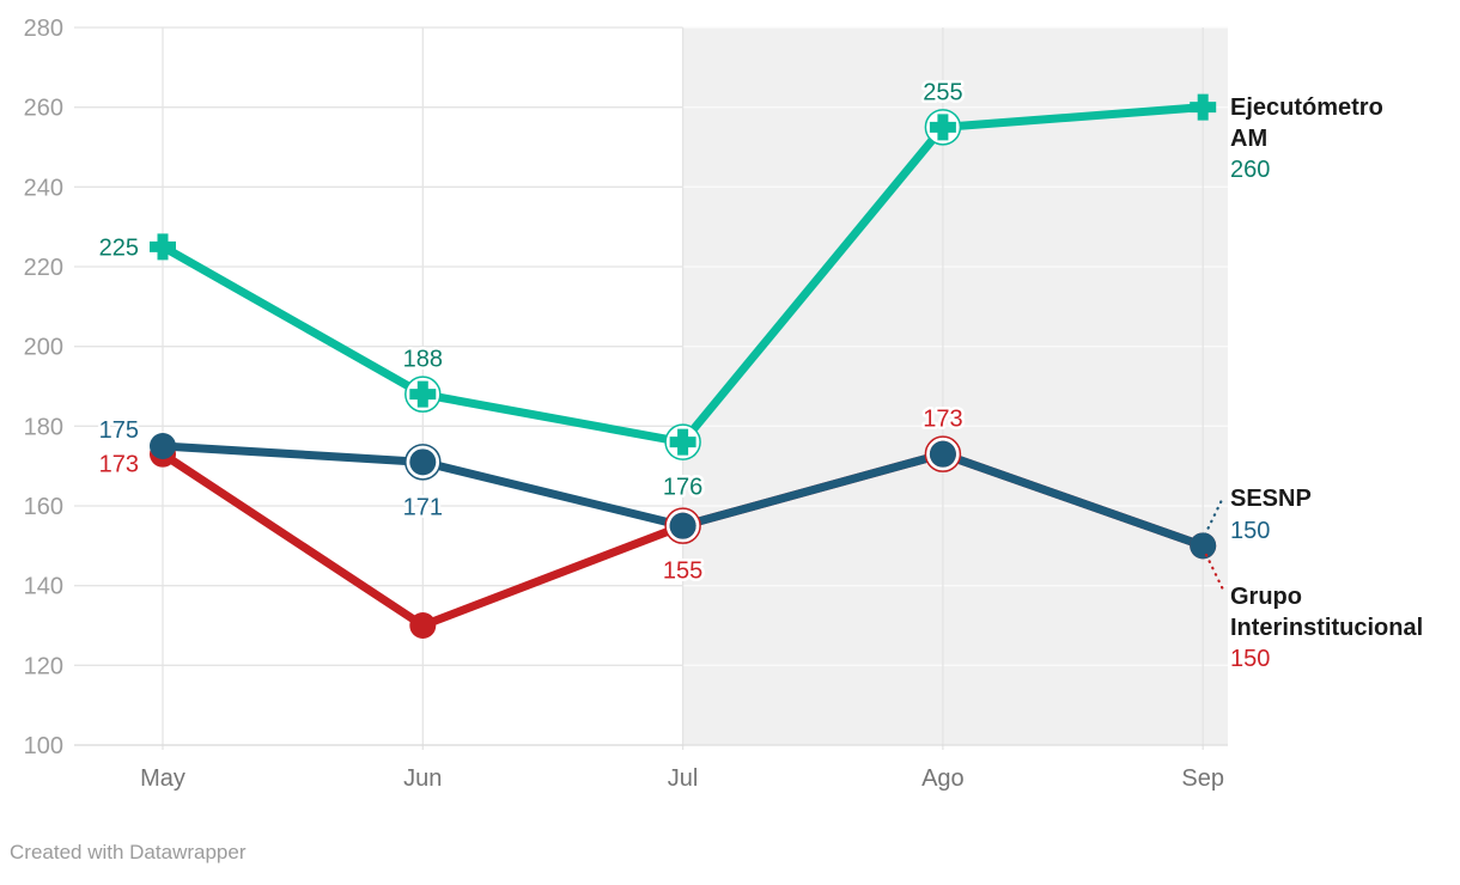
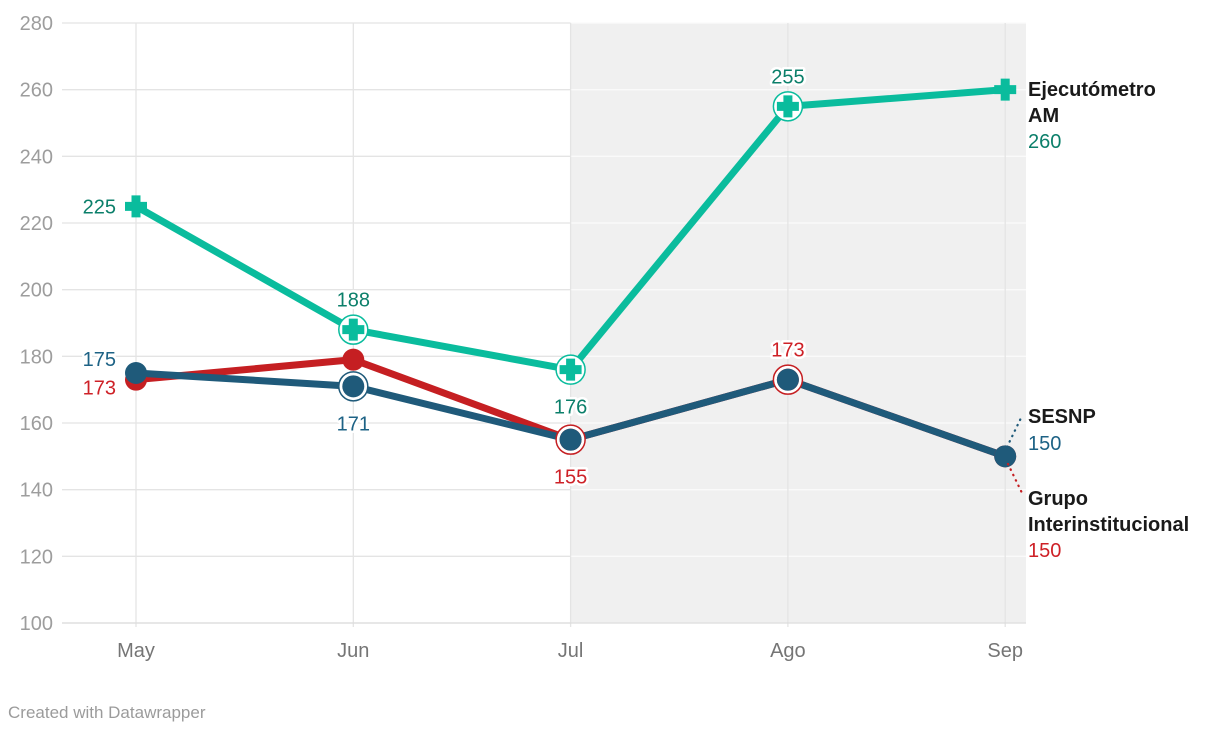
Grupo Interinstitucional/Jun: 130 -> 179
